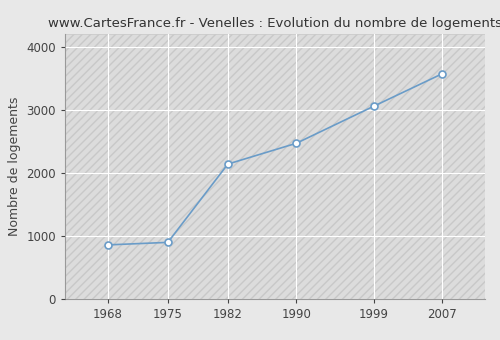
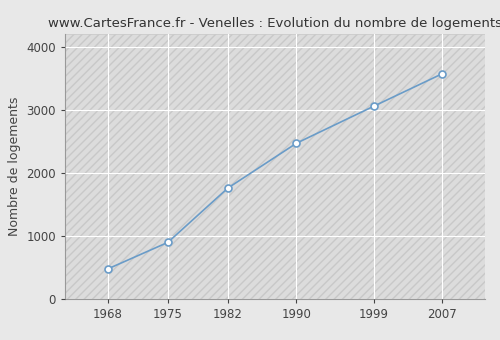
1968: 860 -> 480
1982: 2140 -> 1760
